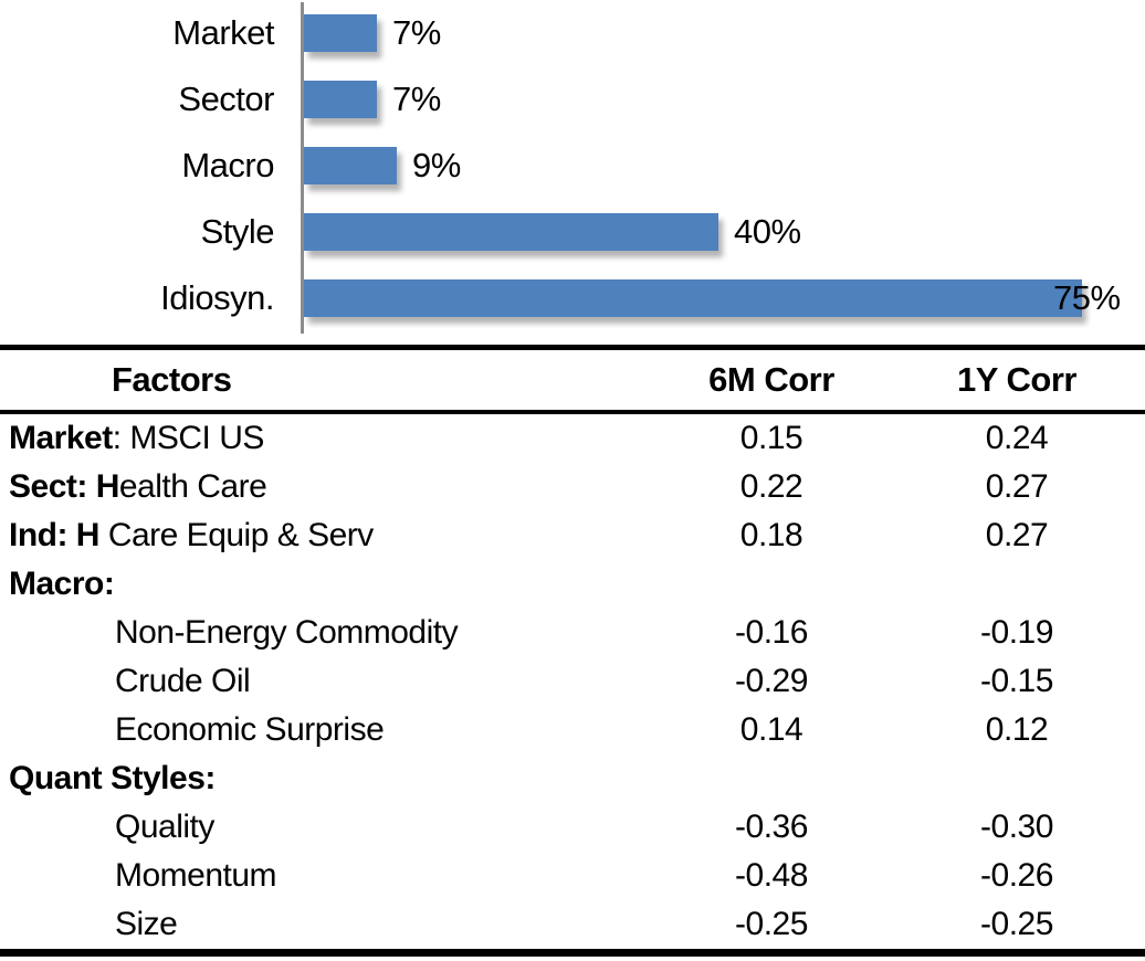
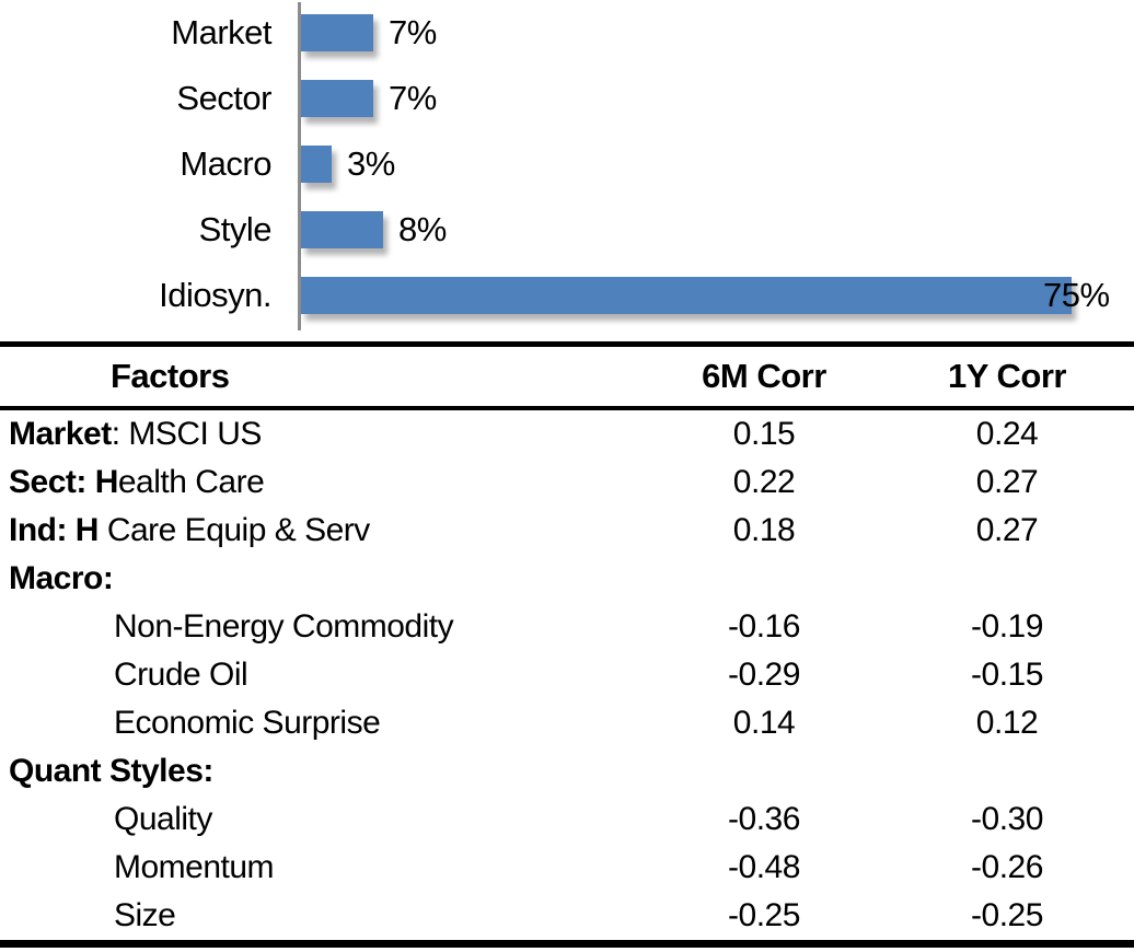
Macro: 9% -> 3%
Style: 40% -> 8%
